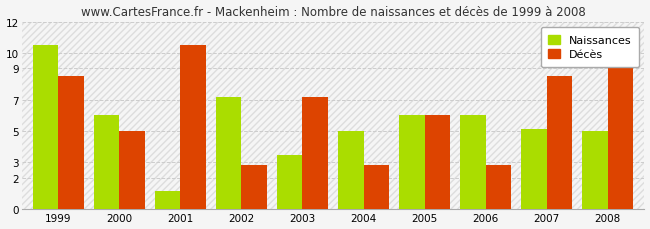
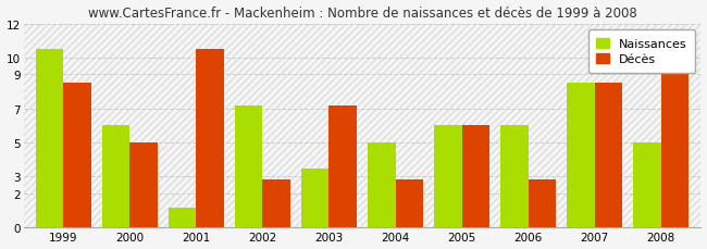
Naissances/2007: 5.1 -> 8.5
